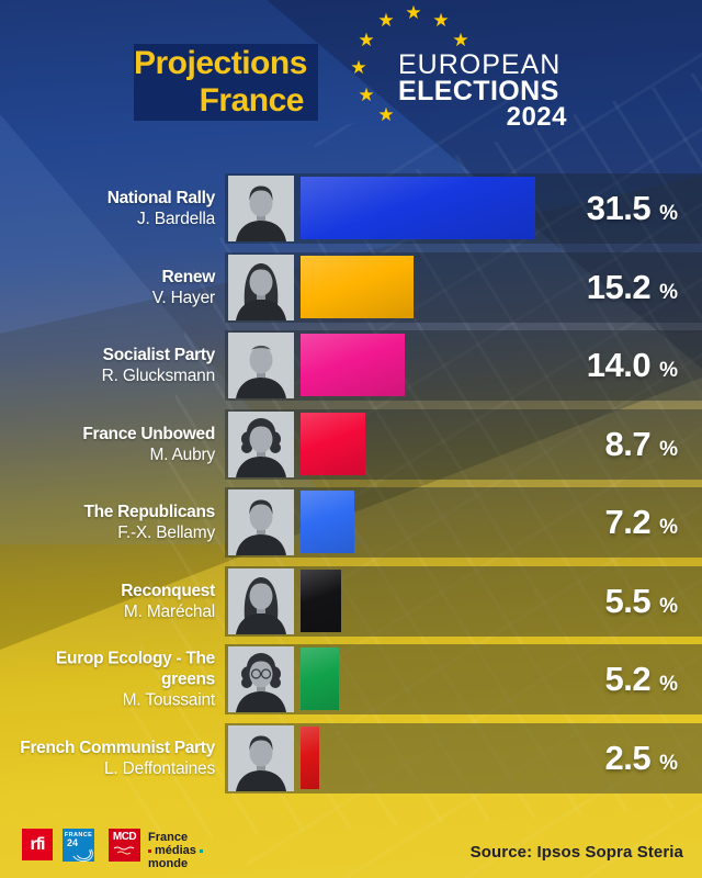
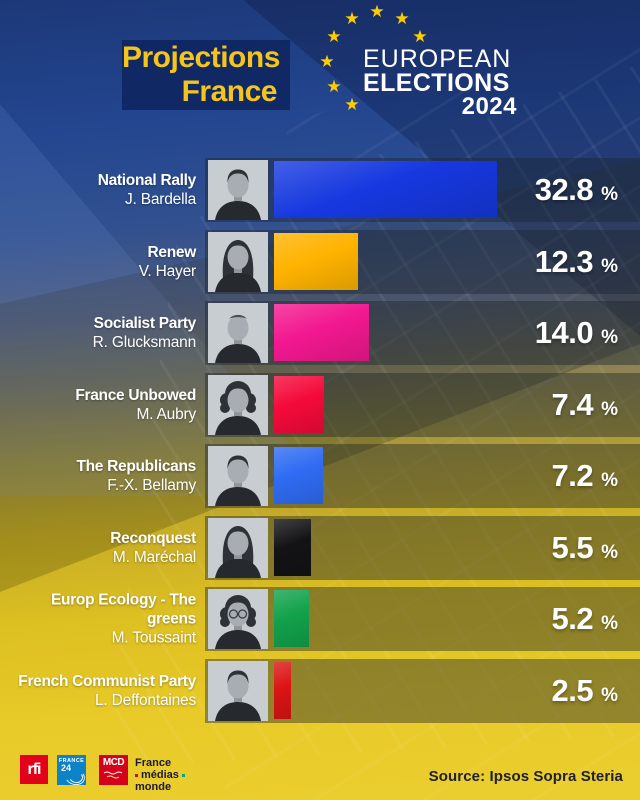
National Rally: 31.5 -> 32.8
Renew: 15.2 -> 12.3
France Unbowed: 8.7 -> 7.4
